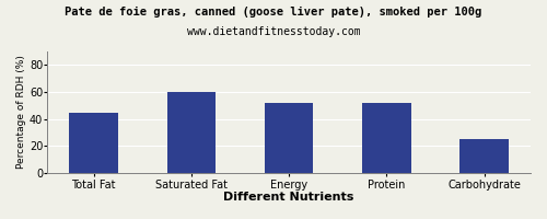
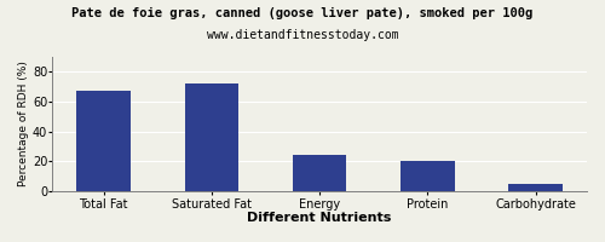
Total Fat: 45 -> 67
Saturated Fat: 60 -> 72
Energy: 52 -> 24
Protein: 52 -> 20
Carbohydrate: 25 -> 5
